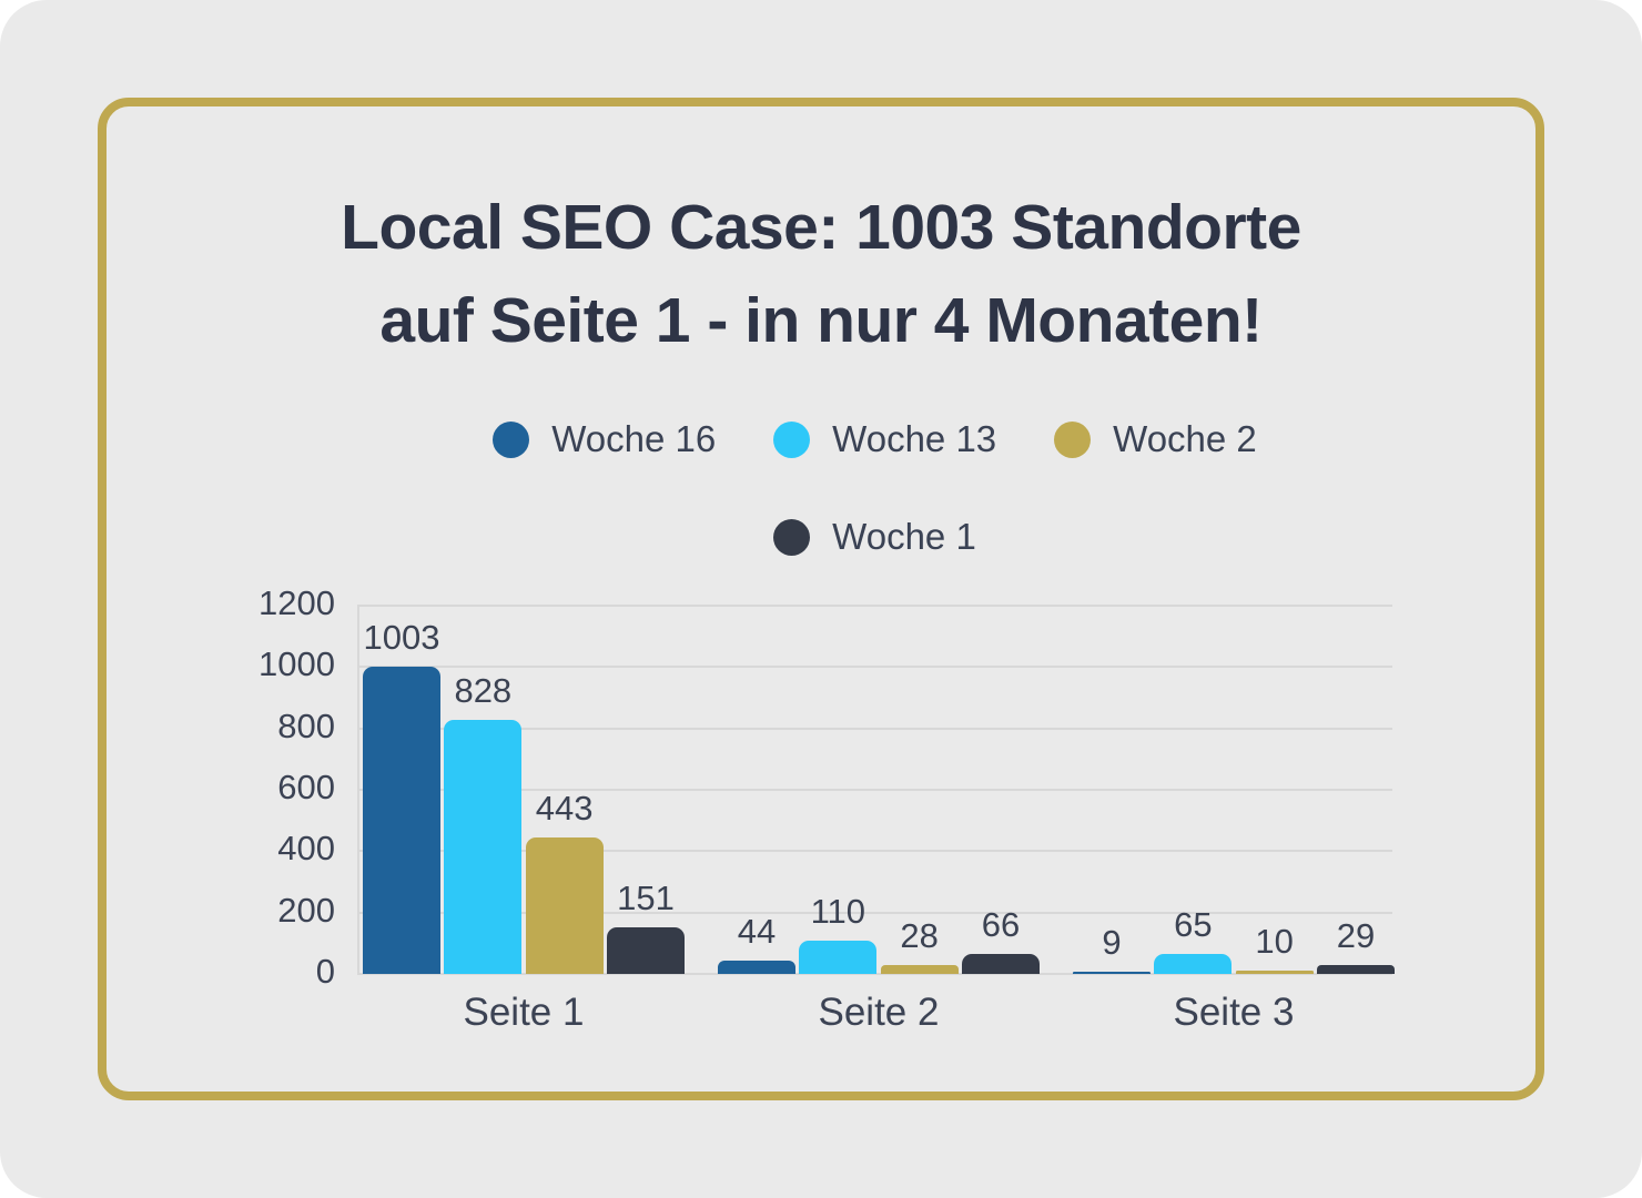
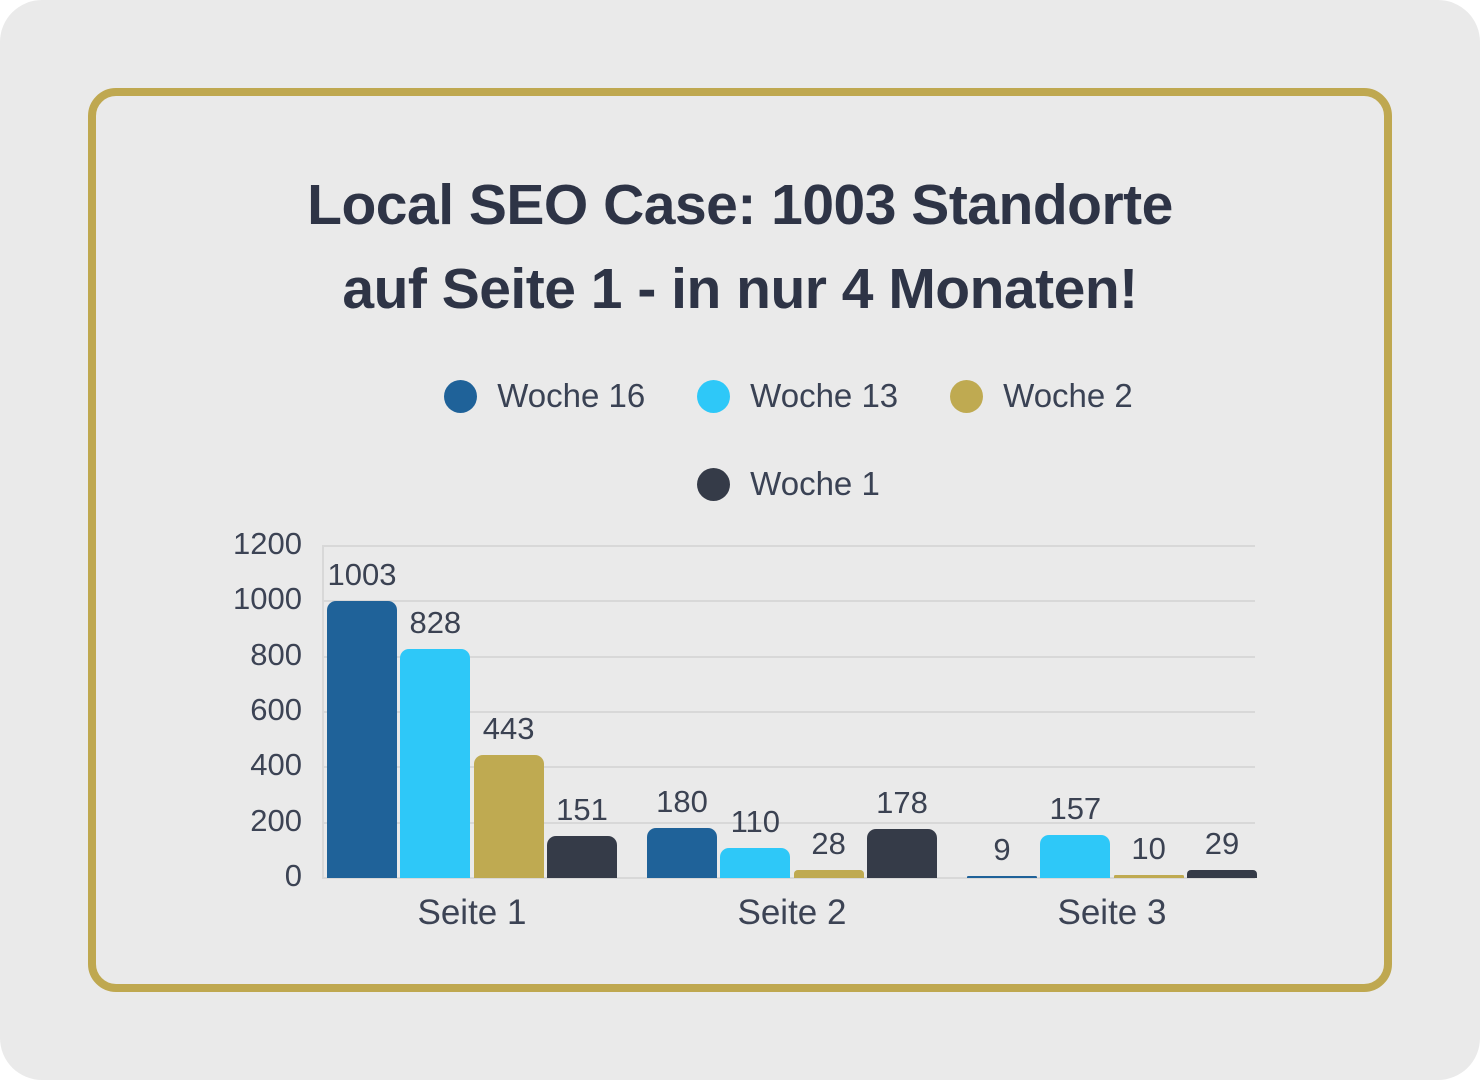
Woche 16/Seite 2: 44 -> 180
Woche 1/Seite 2: 66 -> 178
Woche 13/Seite 3: 65 -> 157
